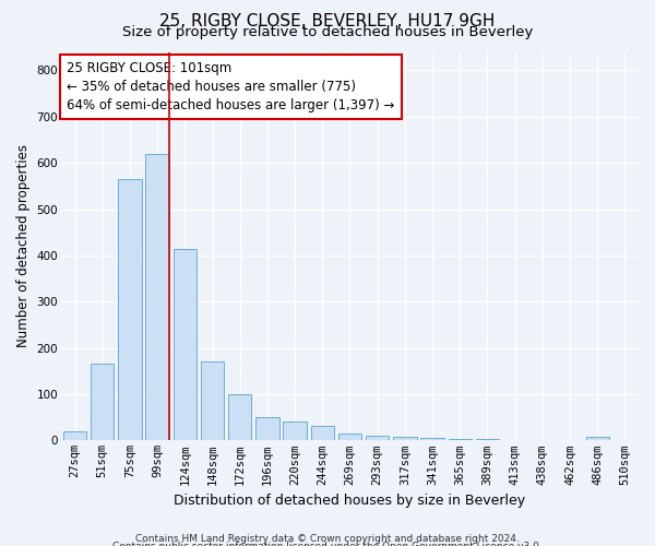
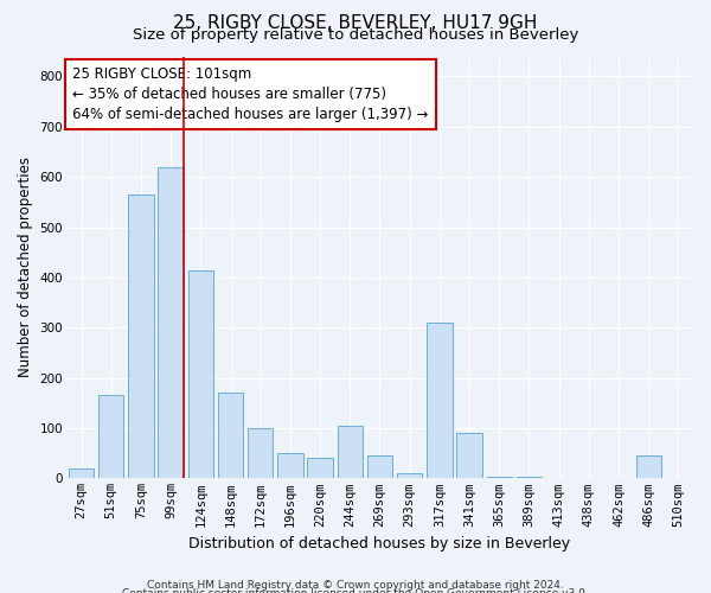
244sqm: 32 -> 105
269sqm: 14 -> 45
317sqm: 8 -> 310
341sqm: 6 -> 90
486sqm: 8 -> 45
